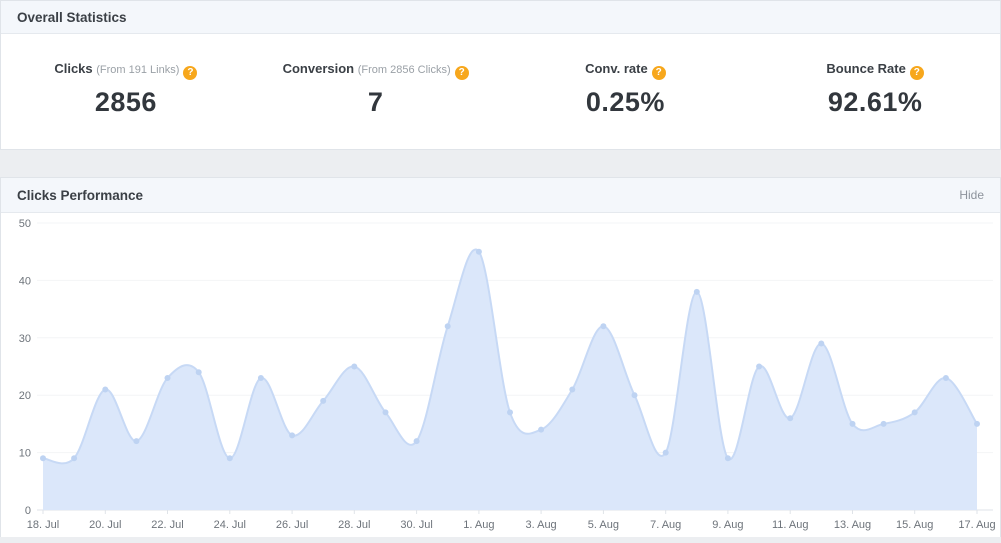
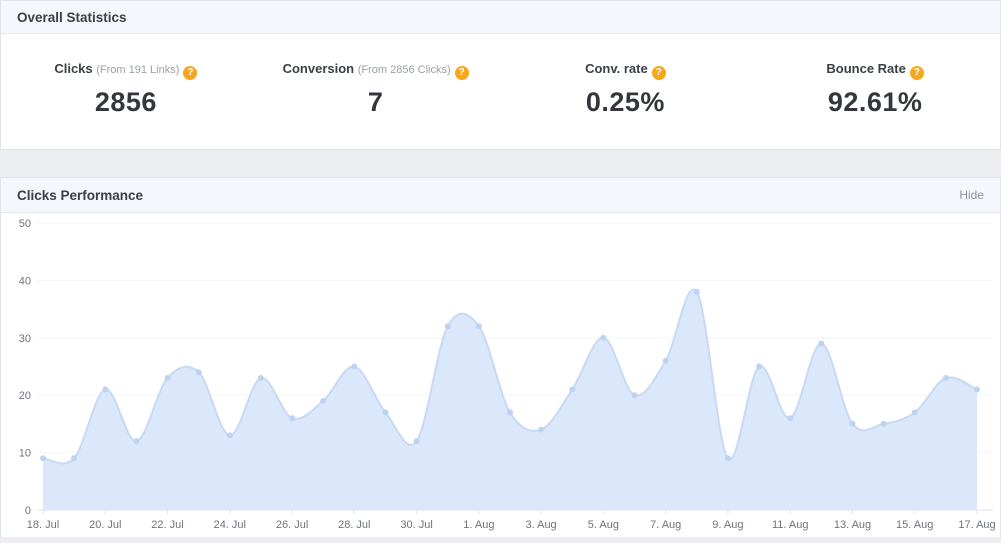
24. Jul: 9 -> 13
26. Jul: 13 -> 16
1. Aug: 45 -> 32
5. Aug: 32 -> 30
7. Aug: 10 -> 26
17. Aug: 15 -> 21
